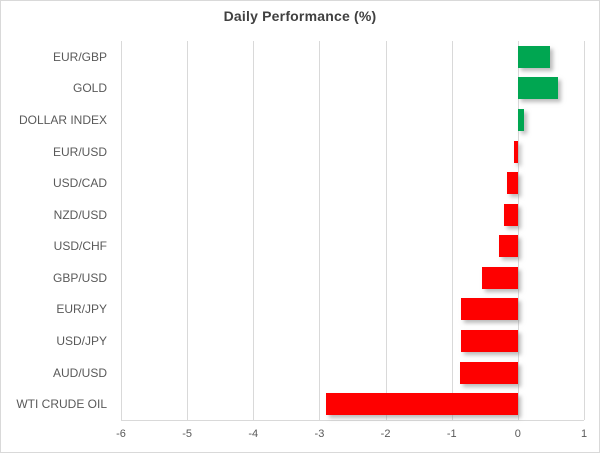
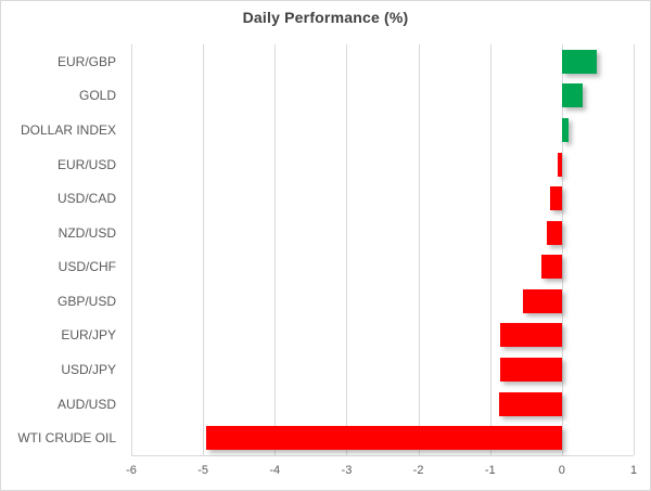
GOLD: 0.6 -> 0.3
WTI CRUDE OIL: -2.9 -> -5.0
